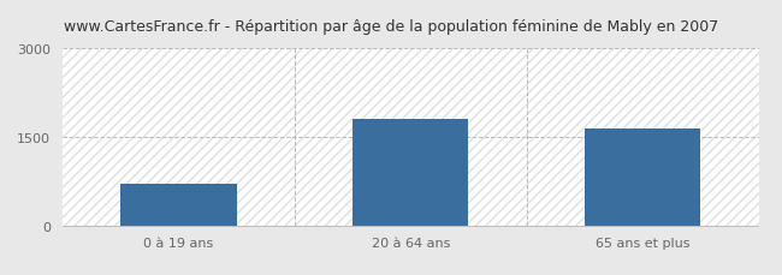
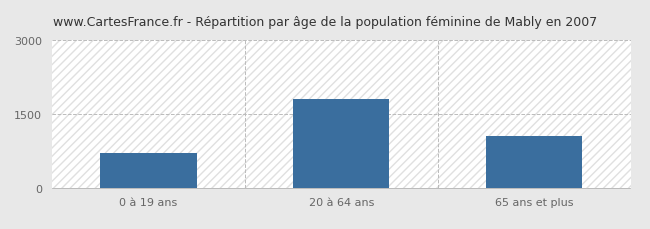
65 ans et plus: 1650 -> 1050
